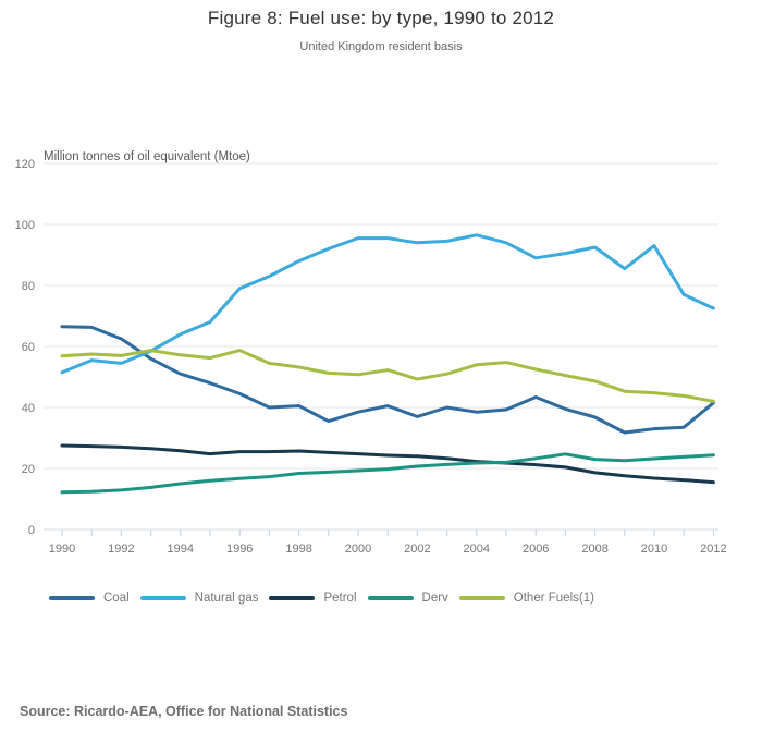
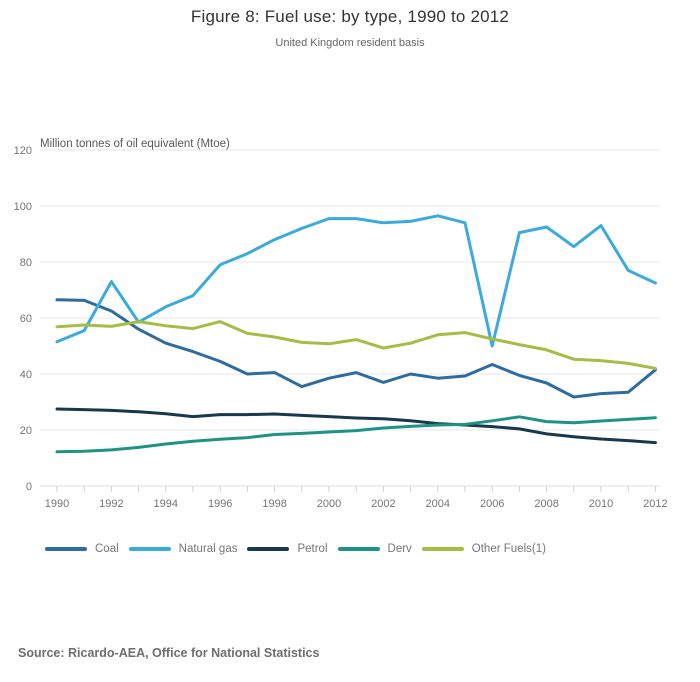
Natural gas/1992: 54 -> 73
Natural gas/2006: 89 -> 50
